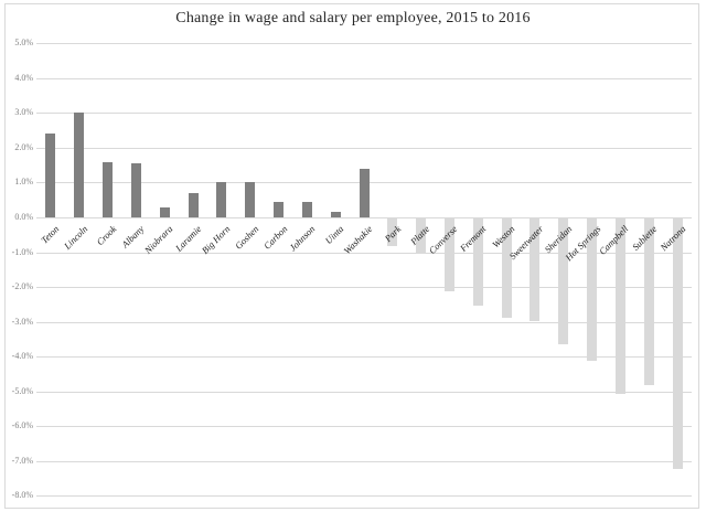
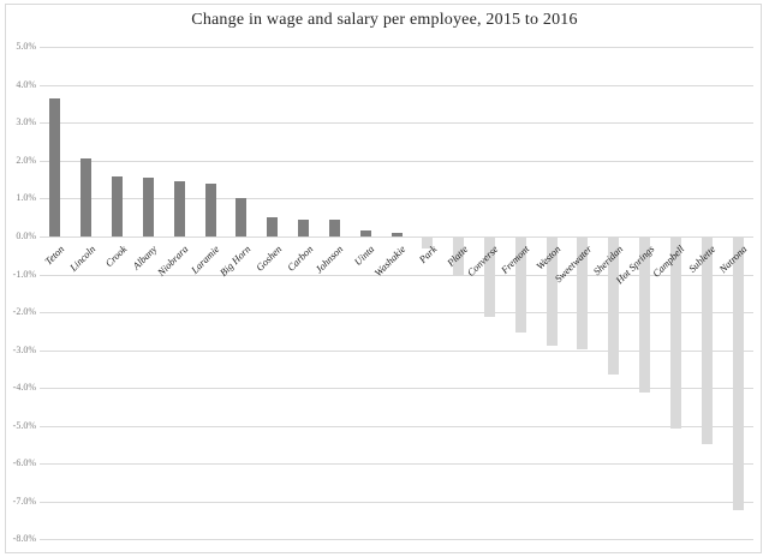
Teton: 2.4% -> 3.6%
Lincoln: 3.0% -> 2.0%
Niobrara: 0.3% -> 1.4%
Laramie: 0.7% -> 1.4%
Goshen: 1.0% -> 0.5%
Washakie: 1.4% -> 0.1%
Park: -0.8% -> -0.3%
Sublette: -4.8% -> -5.5%
